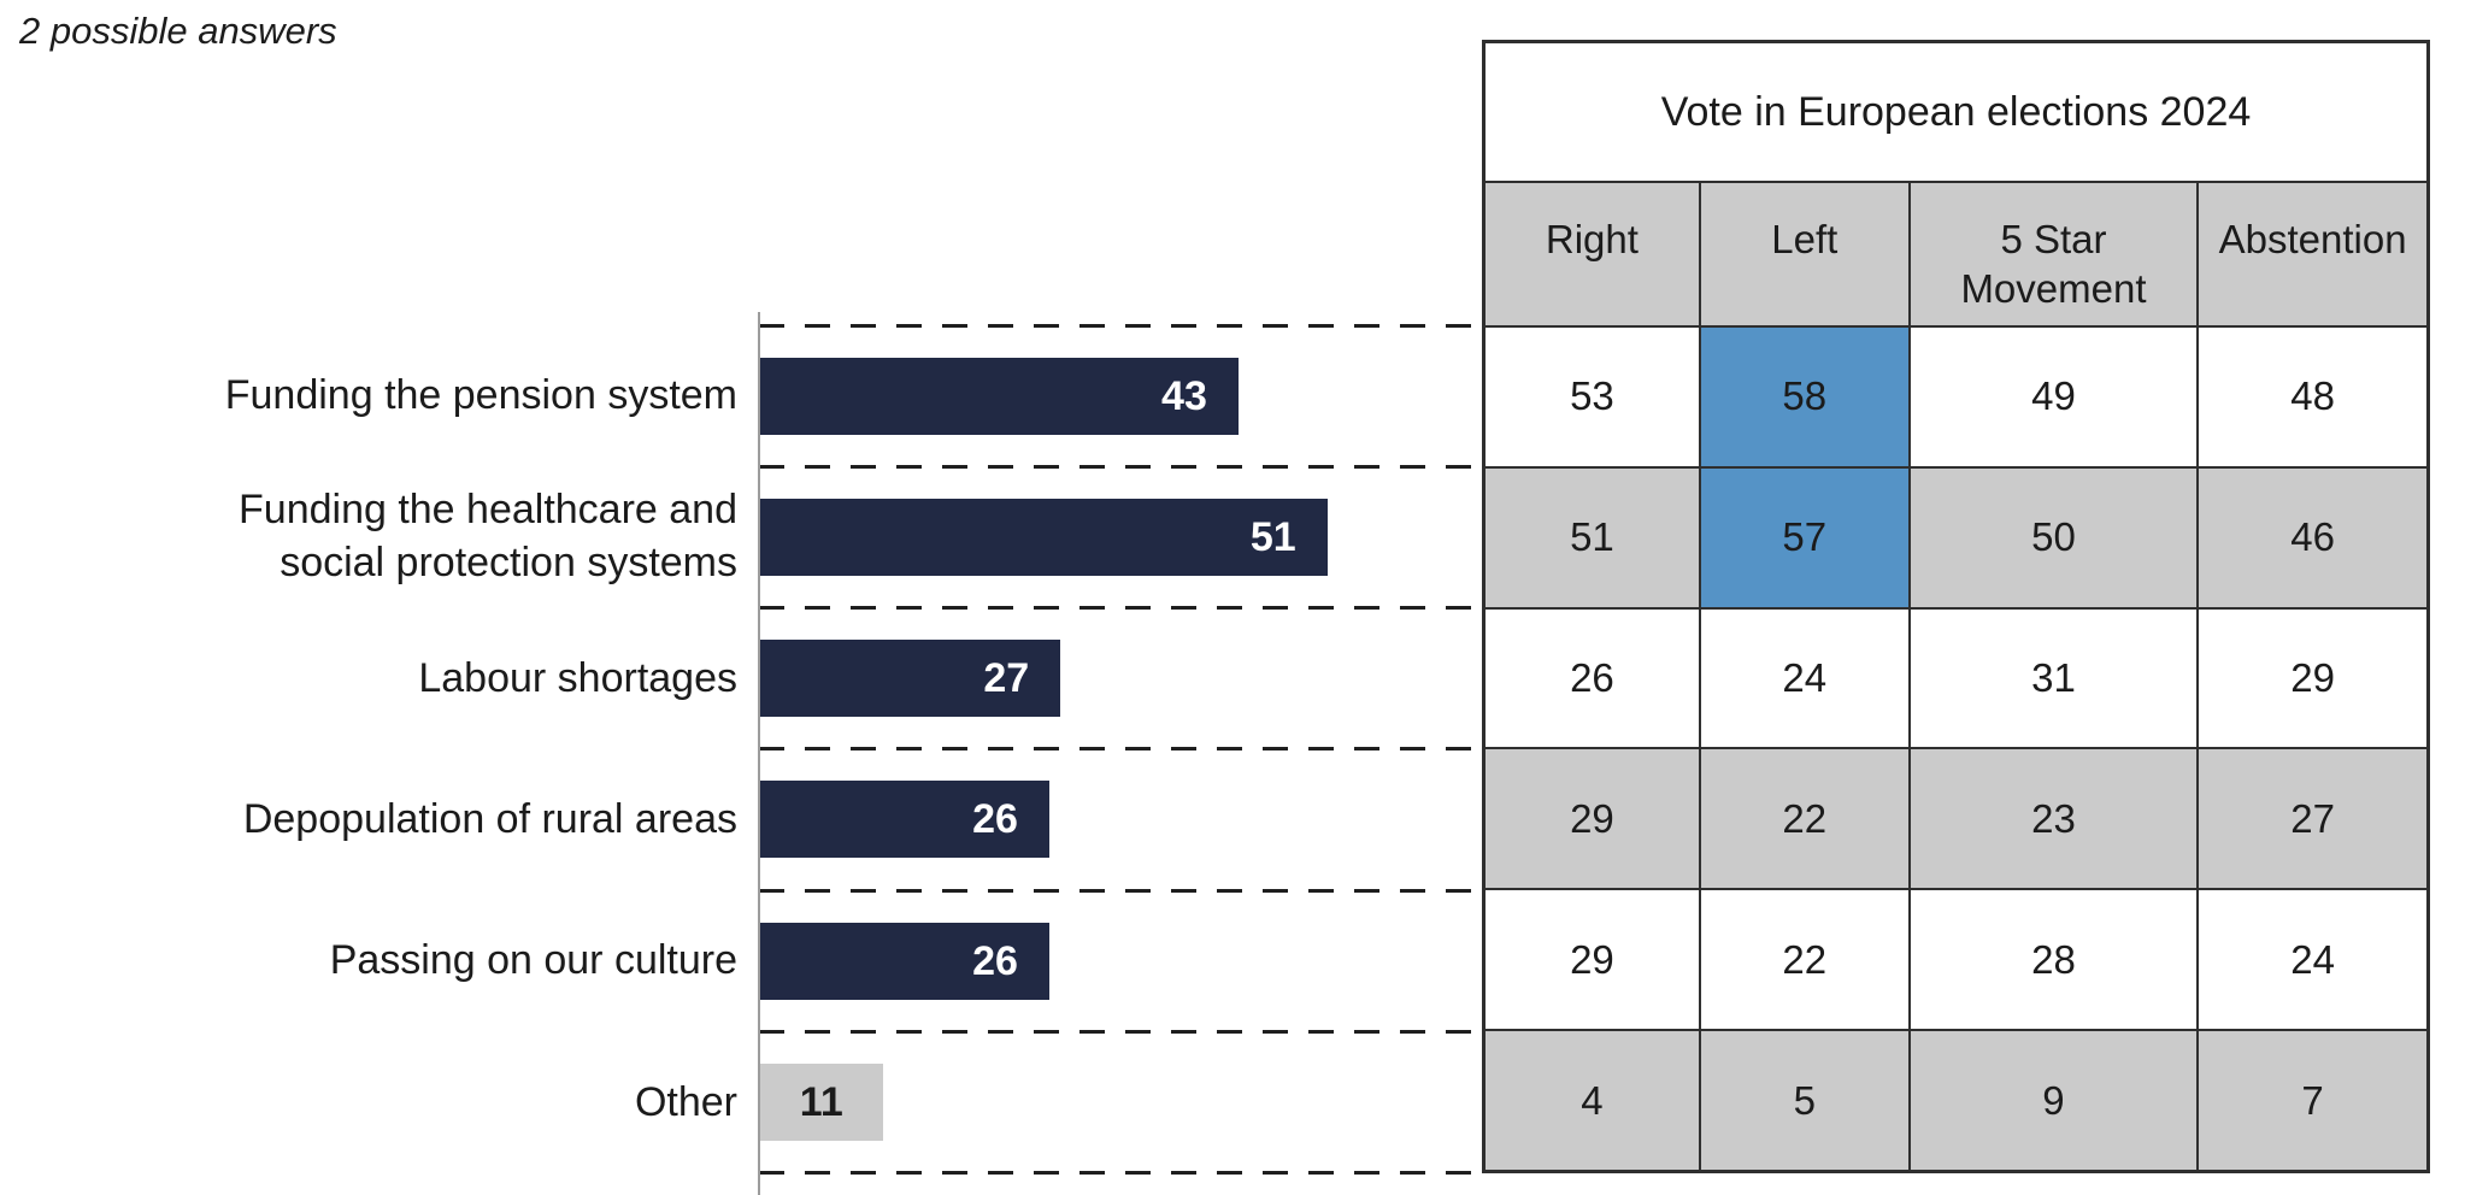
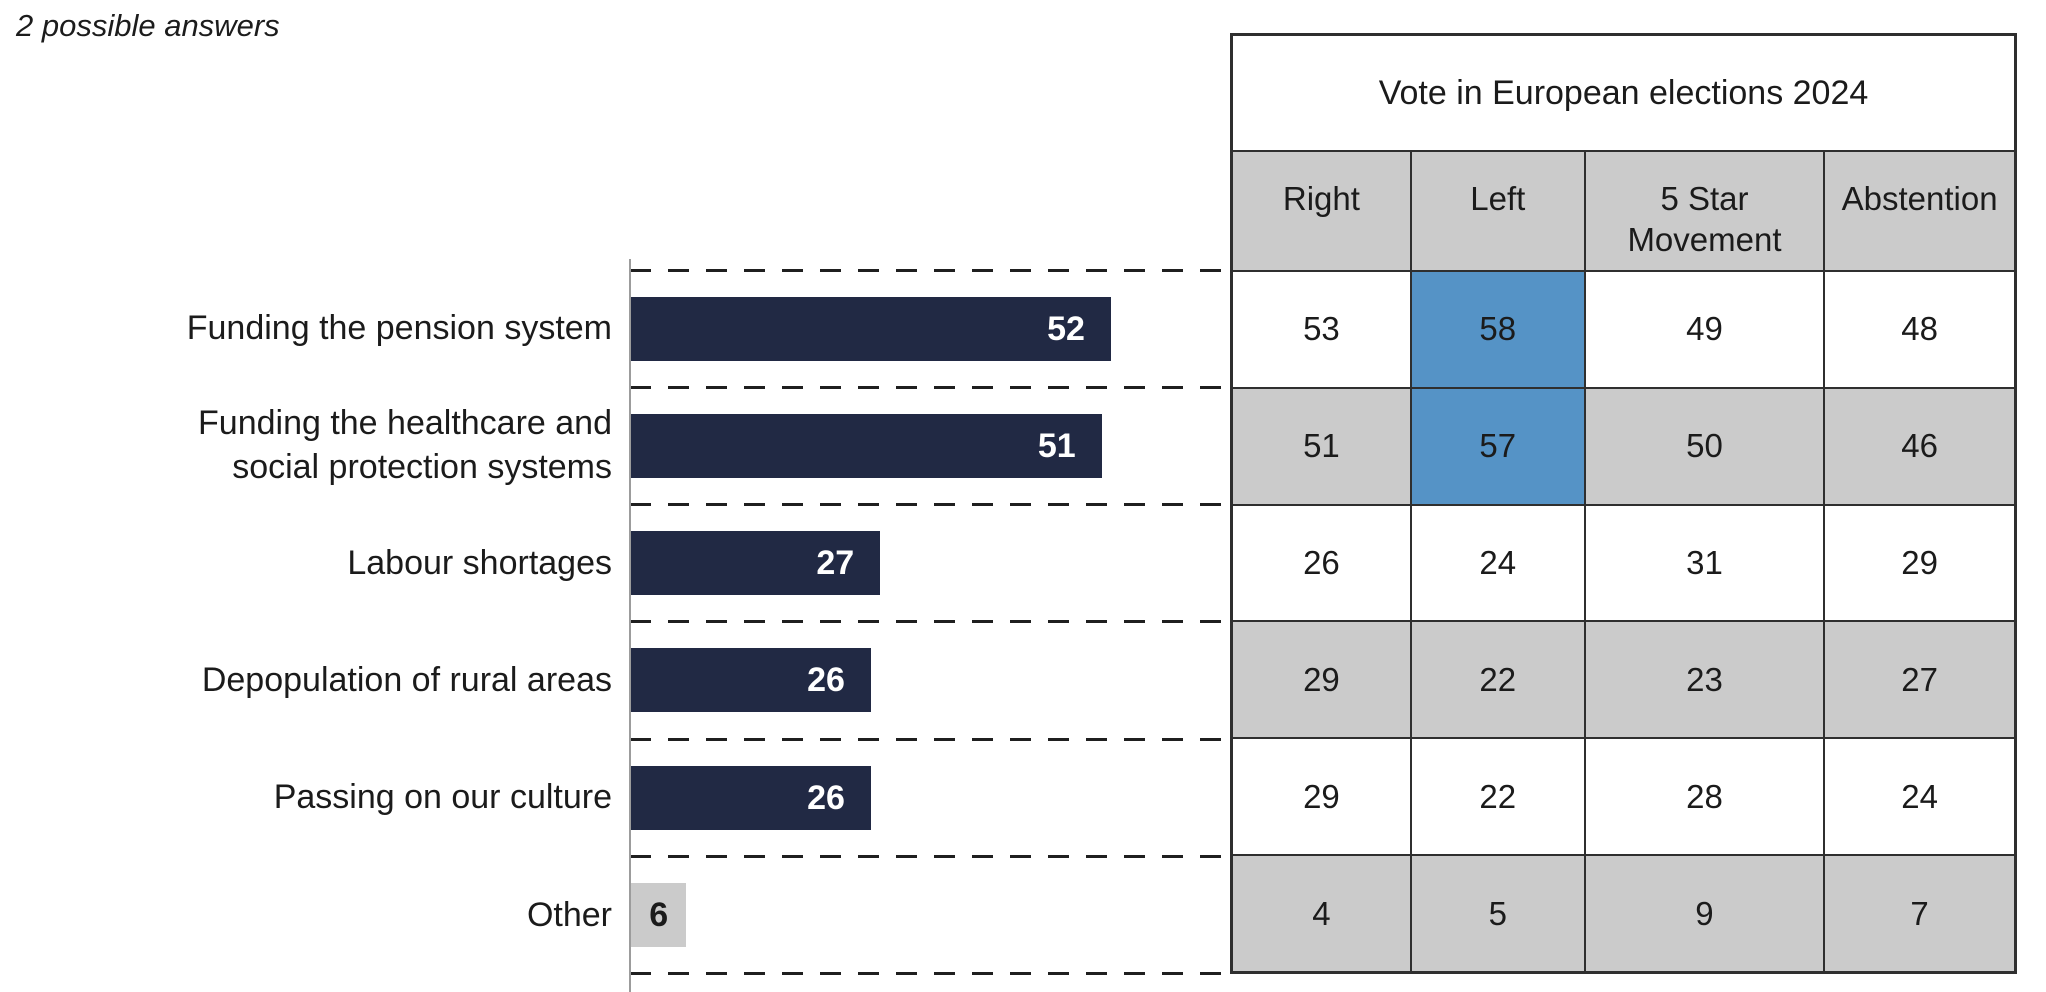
Funding the pension system: 43 -> 52
Other: 11 -> 6
